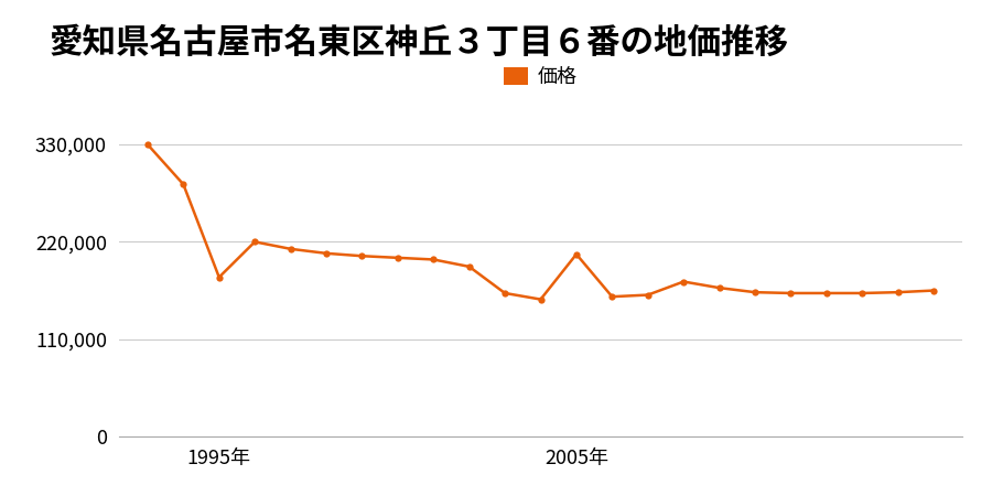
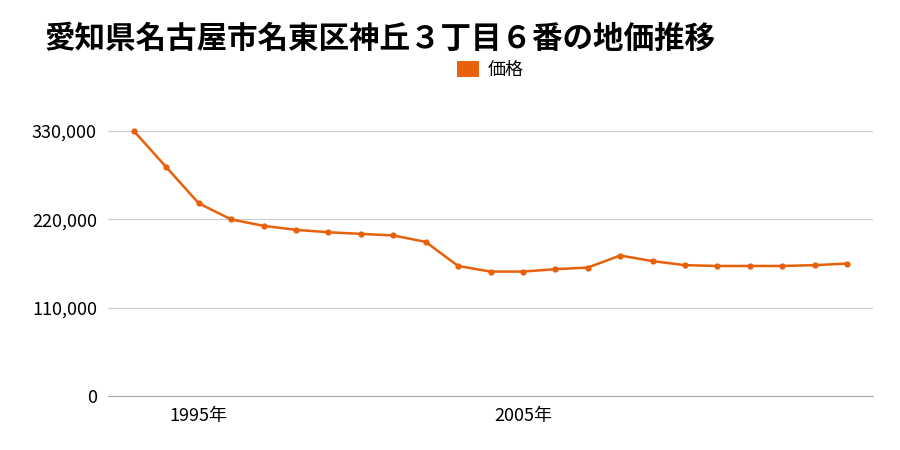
1995年: 180,000 -> 240,000
2005年: 206,000 -> 155,000
